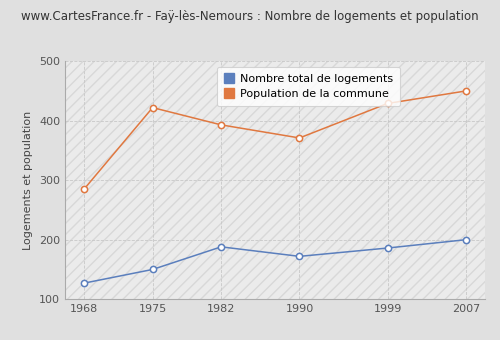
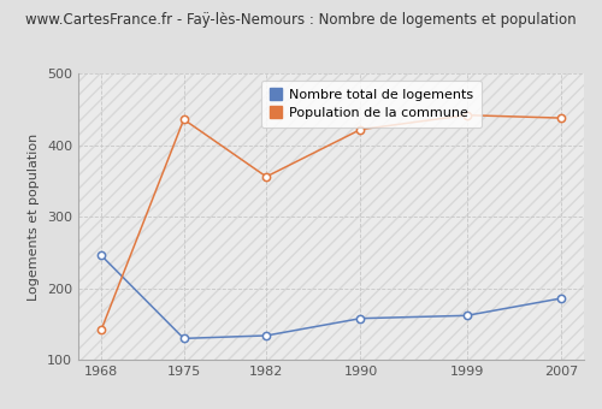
Nombre total de logements/1968: 127 -> 246
Population de la commune/1968: 285 -> 142
Nombre total de logements/1975: 150 -> 130
Population de la commune/1975: 422 -> 436
Nombre total de logements/1982: 188 -> 134
Population de la commune/1982: 393 -> 356
Nombre total de logements/1990: 172 -> 158
Population de la commune/1990: 371 -> 422
Nombre total de logements/1999: 186 -> 162
Population de la commune/1999: 429 -> 442
Nombre total de logements/2007: 200 -> 186
Population de la commune/2007: 450 -> 438
